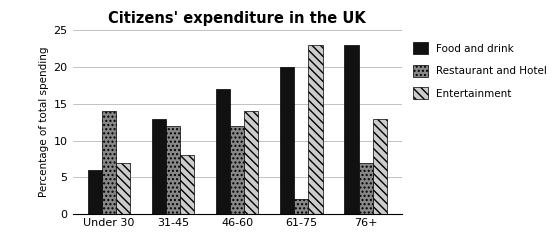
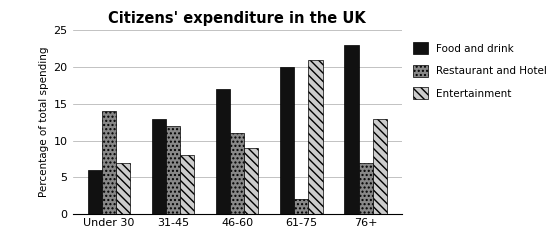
Restaurant and Hotel/46-60: 12 -> 11
Entertainment/46-60: 14 -> 9
Entertainment/61-75: 23 -> 21
